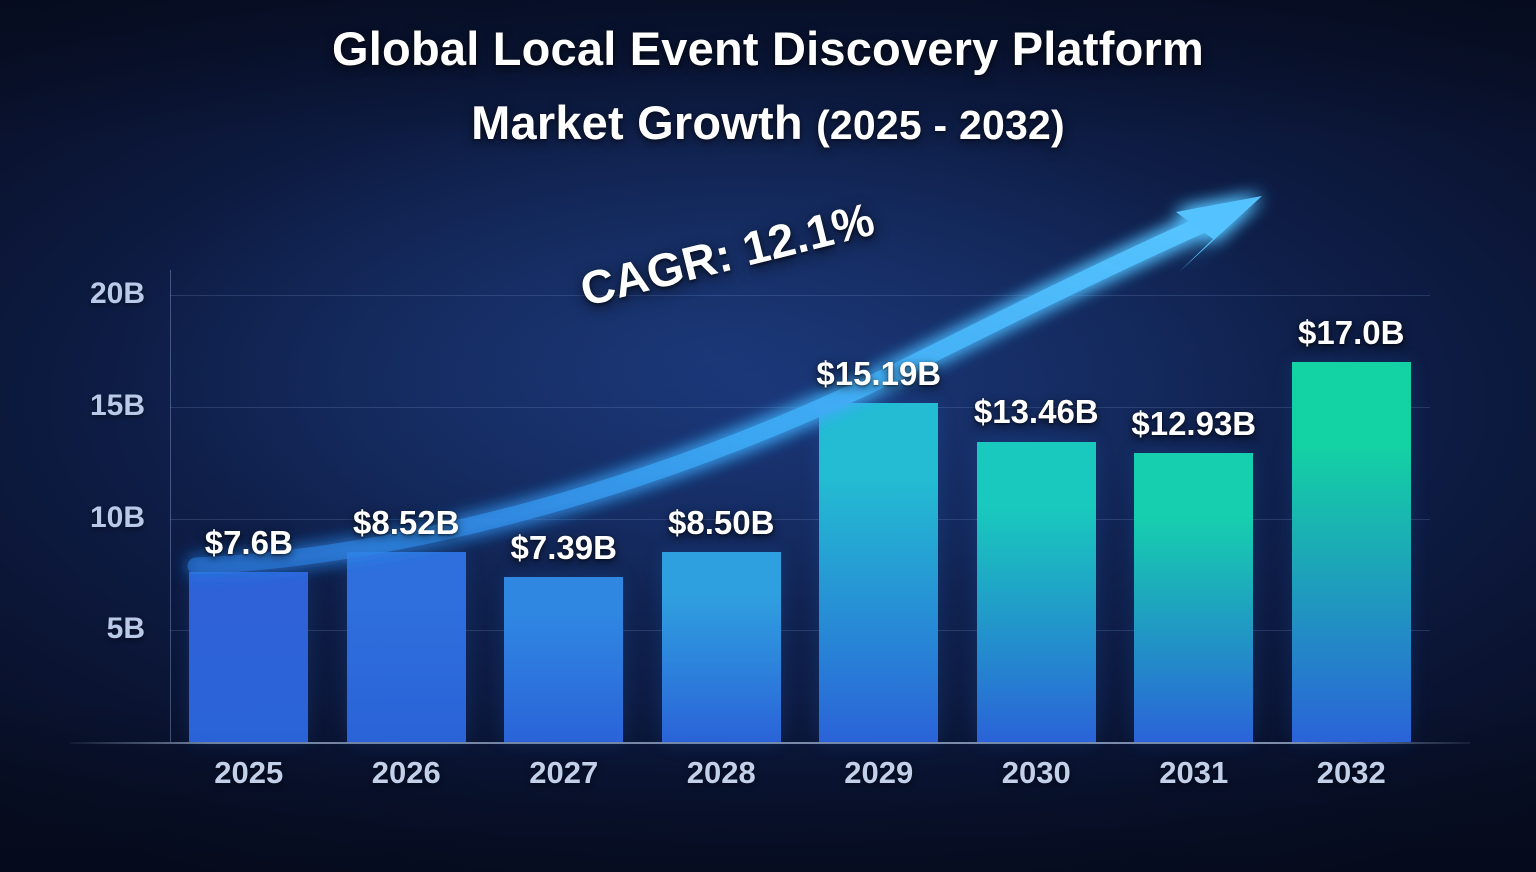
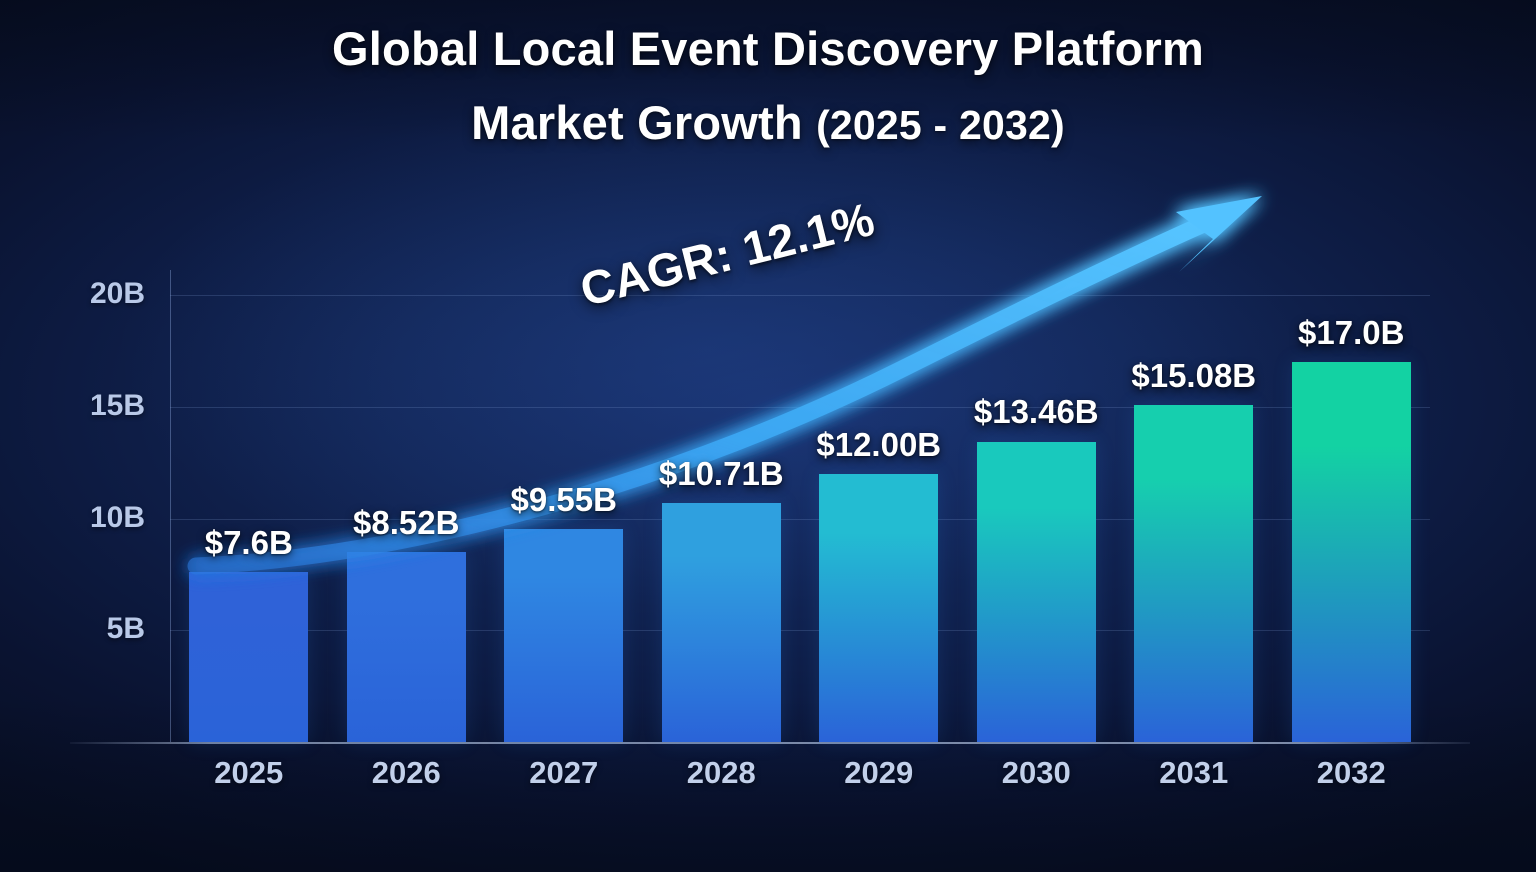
2027: $7.39B -> $9.55B
2028: $8.50B -> $10.71B
2029: $15.19B -> $12.00B
2031: $12.93B -> $15.08B
